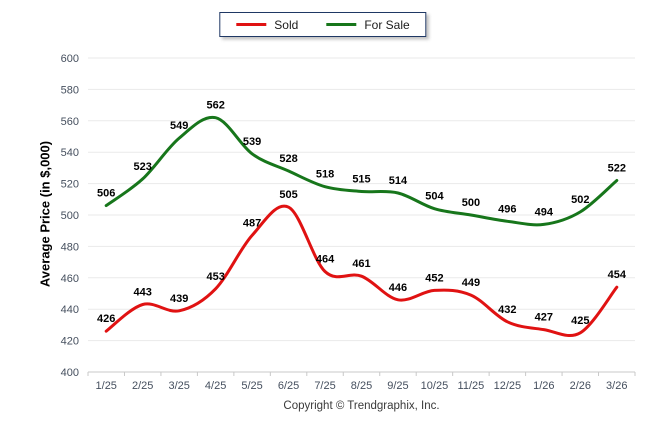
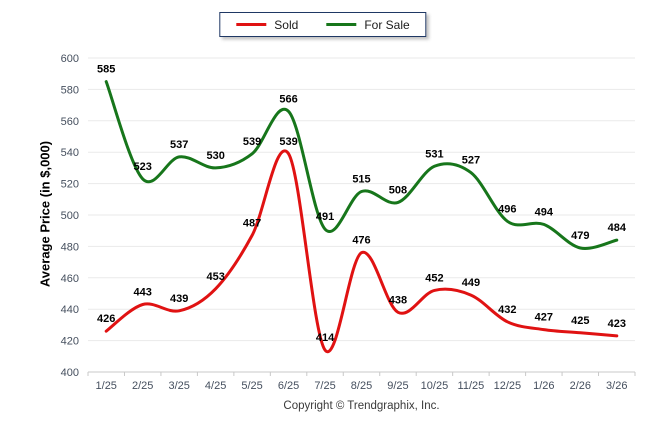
For Sale/1/25: 506 -> 585
For Sale/3/25: 549 -> 537
For Sale/4/25: 562 -> 530
Sold/6/25: 505 -> 539
For Sale/6/25: 528 -> 566
Sold/7/25: 464 -> 414
For Sale/7/25: 518 -> 491
Sold/8/25: 461 -> 476
Sold/9/25: 446 -> 438
For Sale/9/25: 514 -> 508
For Sale/10/25: 504 -> 531
For Sale/11/25: 500 -> 527
For Sale/2/26: 502 -> 479
Sold/3/26: 454 -> 423
For Sale/3/26: 522 -> 484
